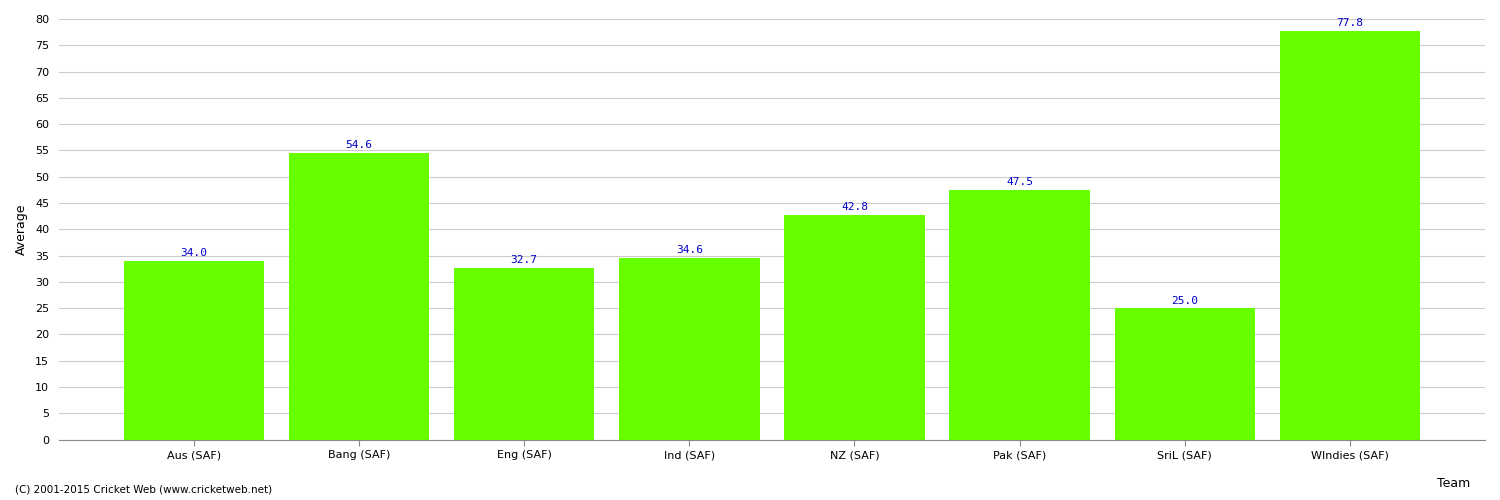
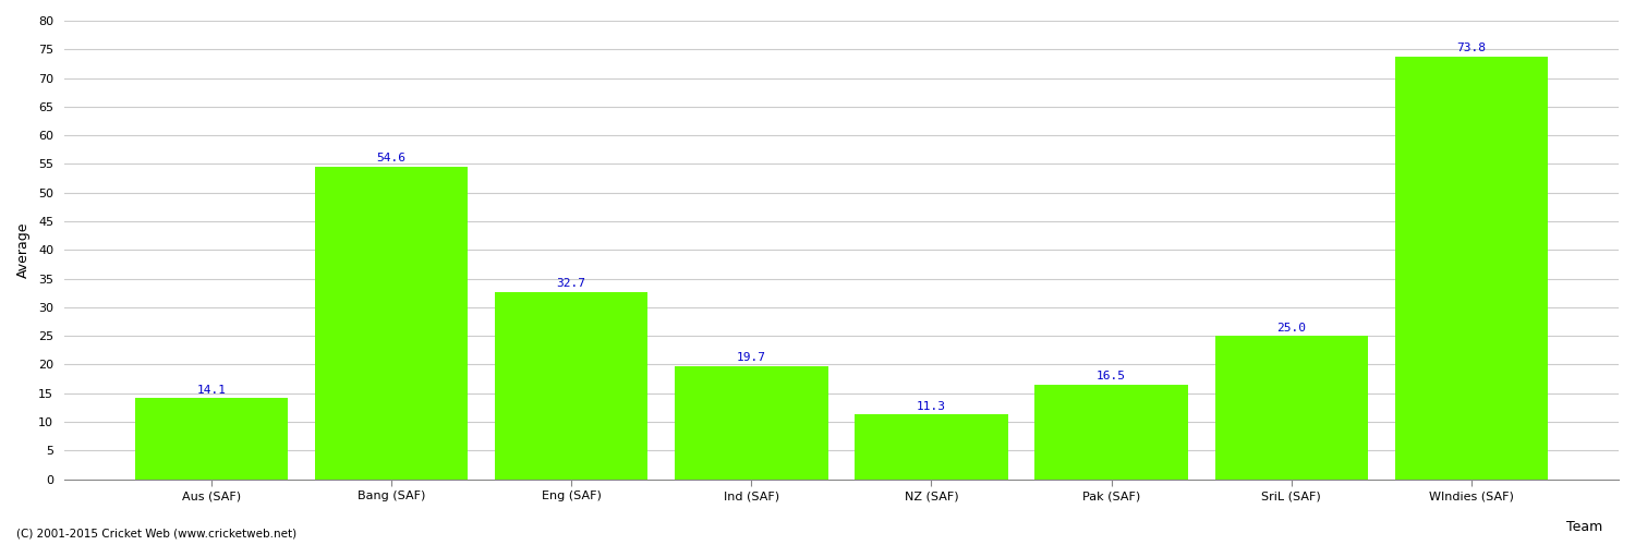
Aus (SAF): 34.0 -> 14.1
Ind (SAF): 34.6 -> 19.7
NZ (SAF): 42.8 -> 11.3
Pak (SAF): 47.5 -> 16.5
WIndies (SAF): 77.8 -> 73.8
